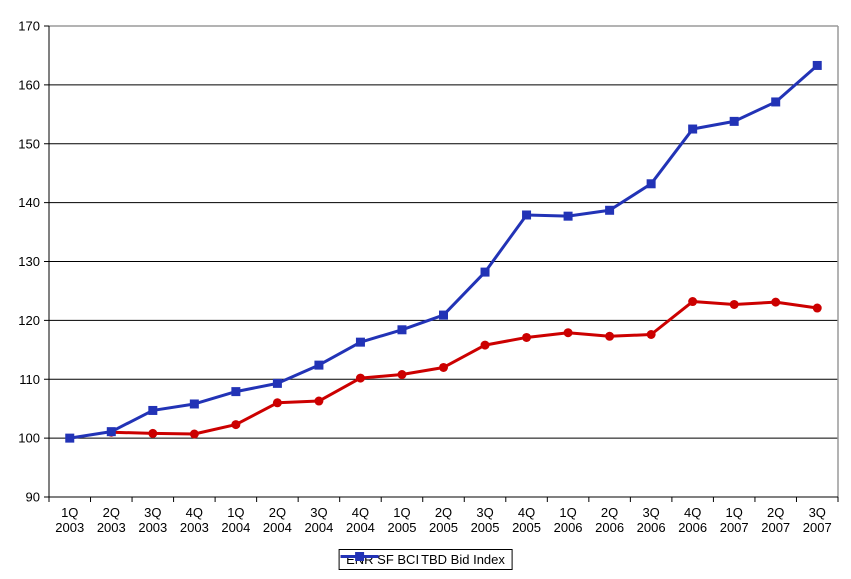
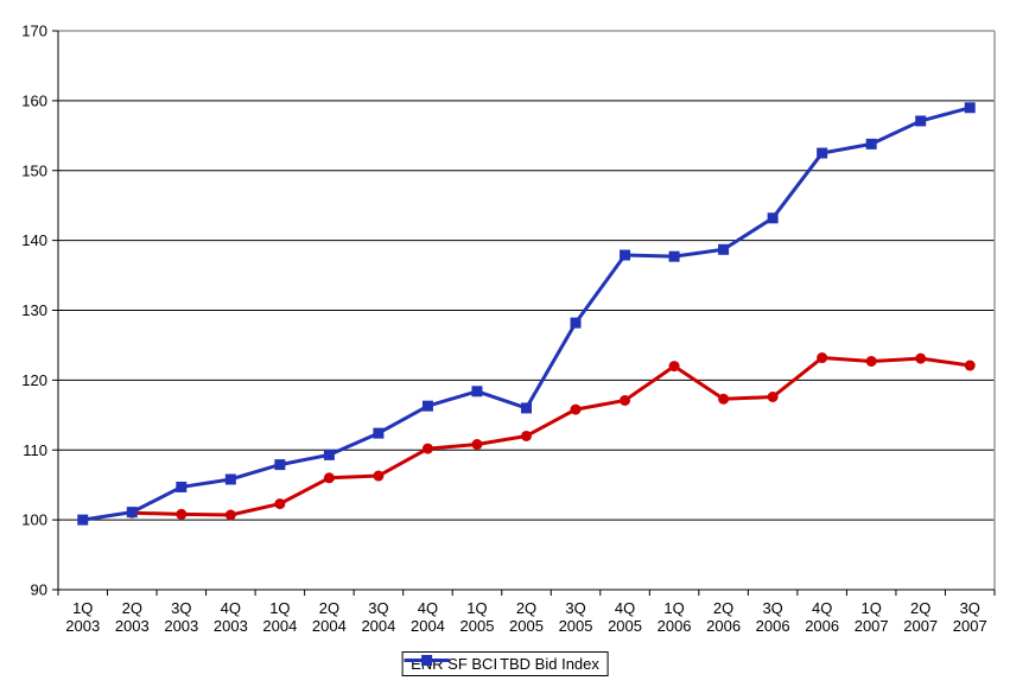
TBD Bid Index/2Q 2005: 121 -> 116
ENR SF BCI/1Q 2006: 118 -> 122
TBD Bid Index/3Q 2007: 163 -> 159
